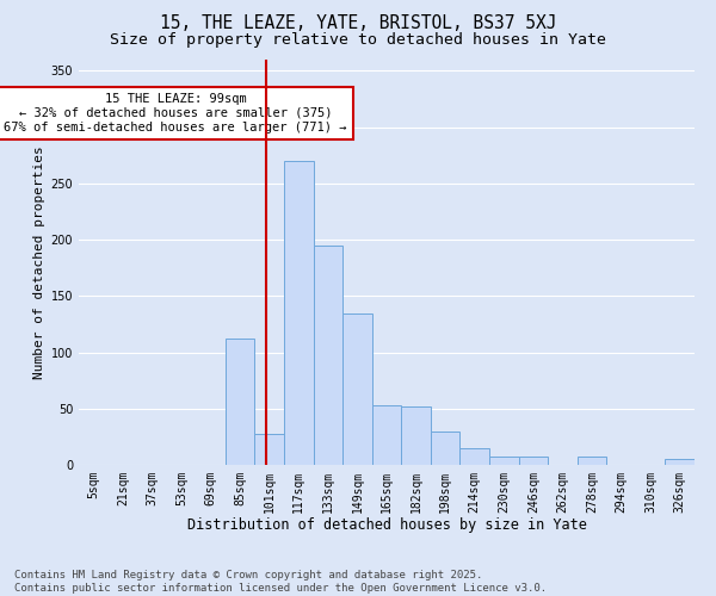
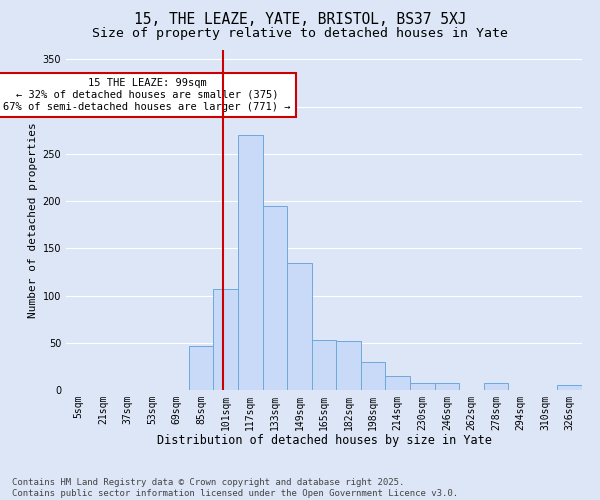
85sqm: 112 -> 47
101sqm: 28 -> 107
